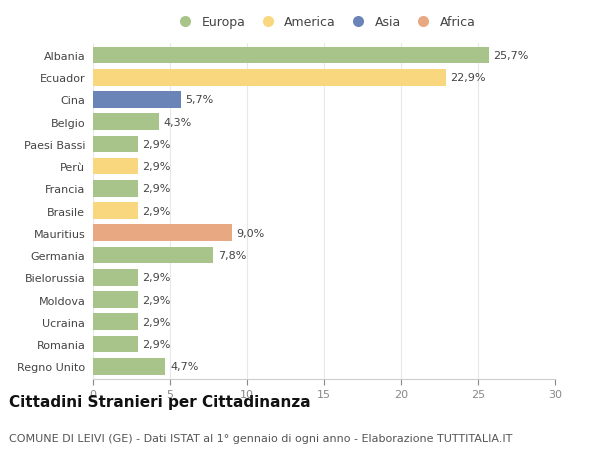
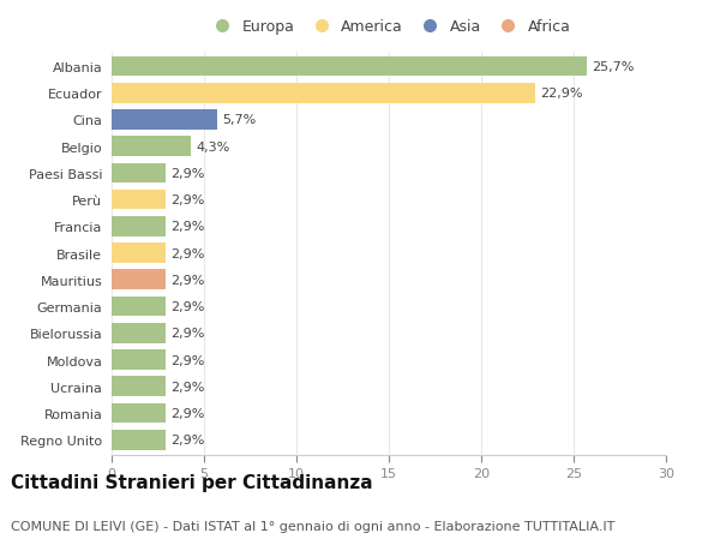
Mauritius: 9,0% -> 2,9%
Germania: 7,8% -> 2,9%
Regno Unito: 4,7% -> 2,9%
